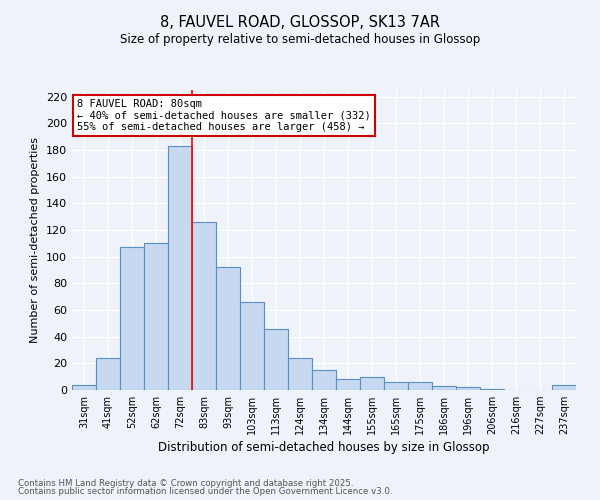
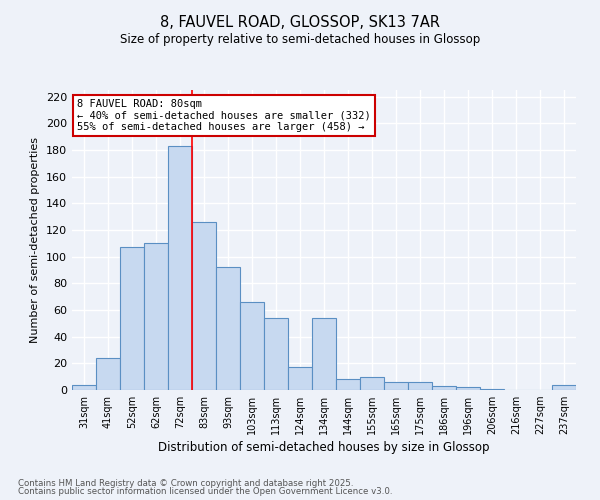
113sqm: 46 -> 54
124sqm: 24 -> 17
134sqm: 15 -> 54
